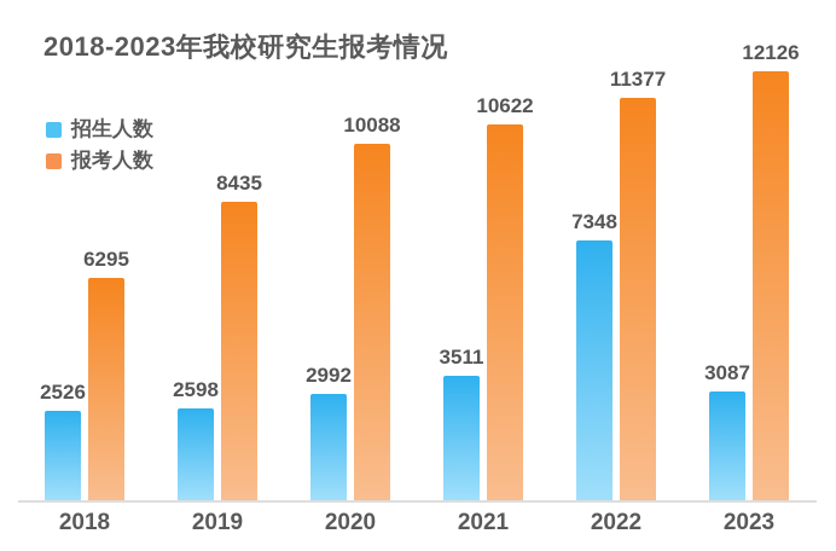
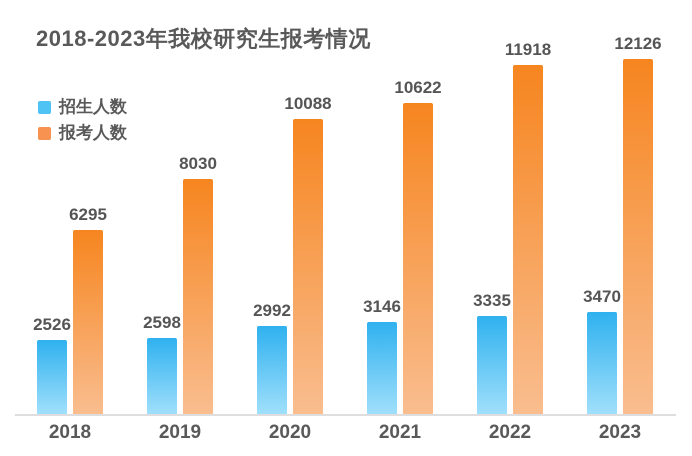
报考人数/2019: 8435 -> 8030
招生人数/2021: 3511 -> 3146
招生人数/2022: 7348 -> 3335
报考人数/2022: 11377 -> 11918
招生人数/2023: 3087 -> 3470
